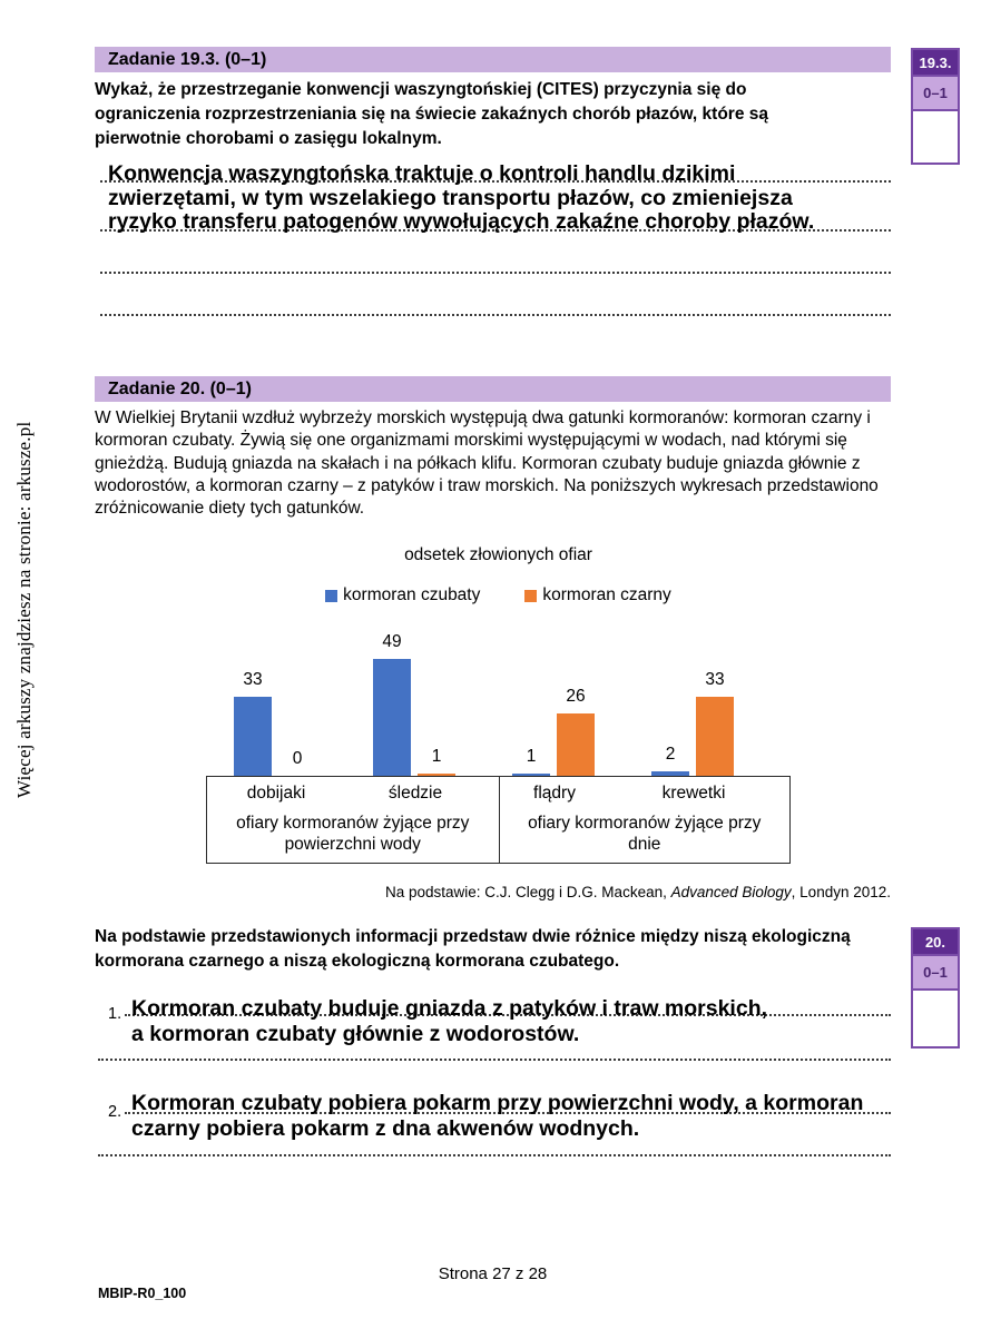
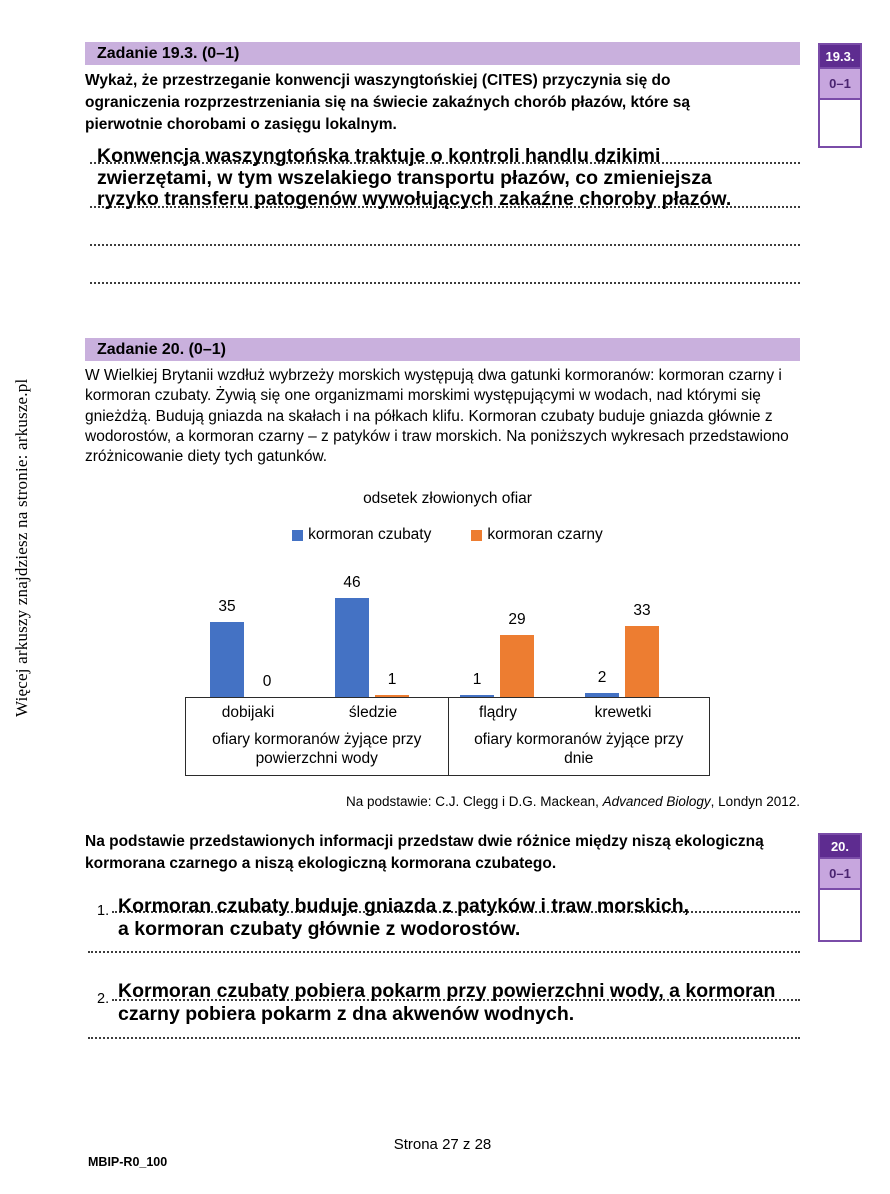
kormoran czubaty/dobijaki: 33 -> 35
kormoran czubaty/śledzie: 49 -> 46
kormoran czarny/flądry: 26 -> 29
